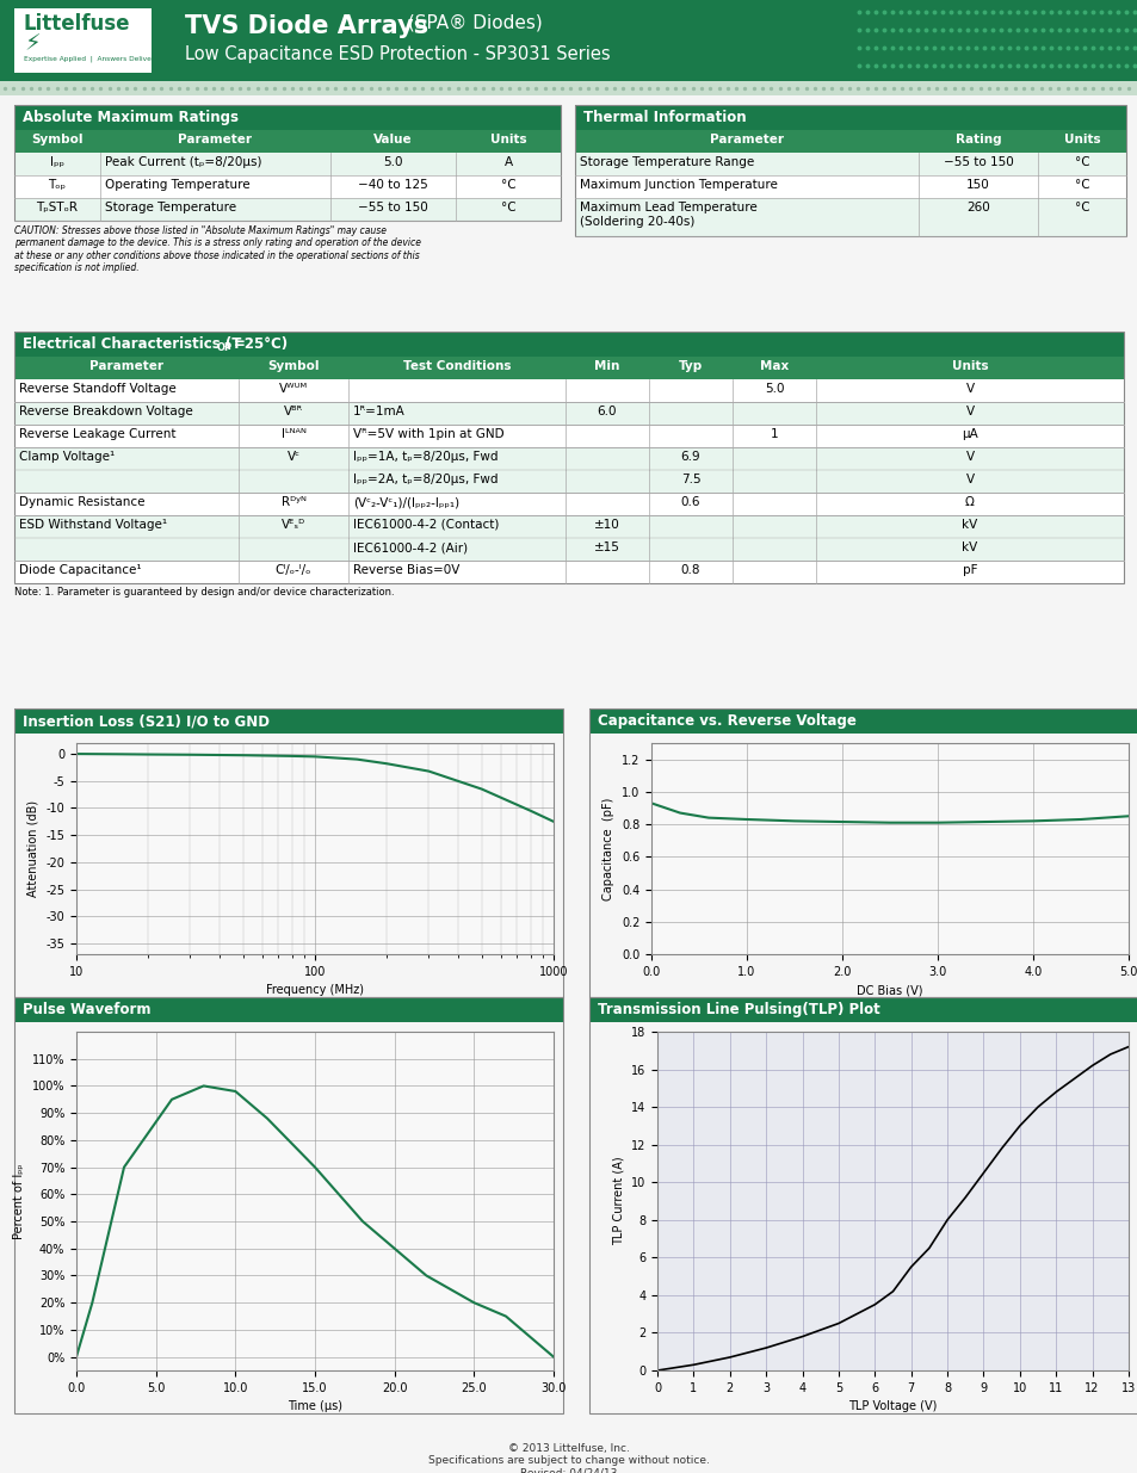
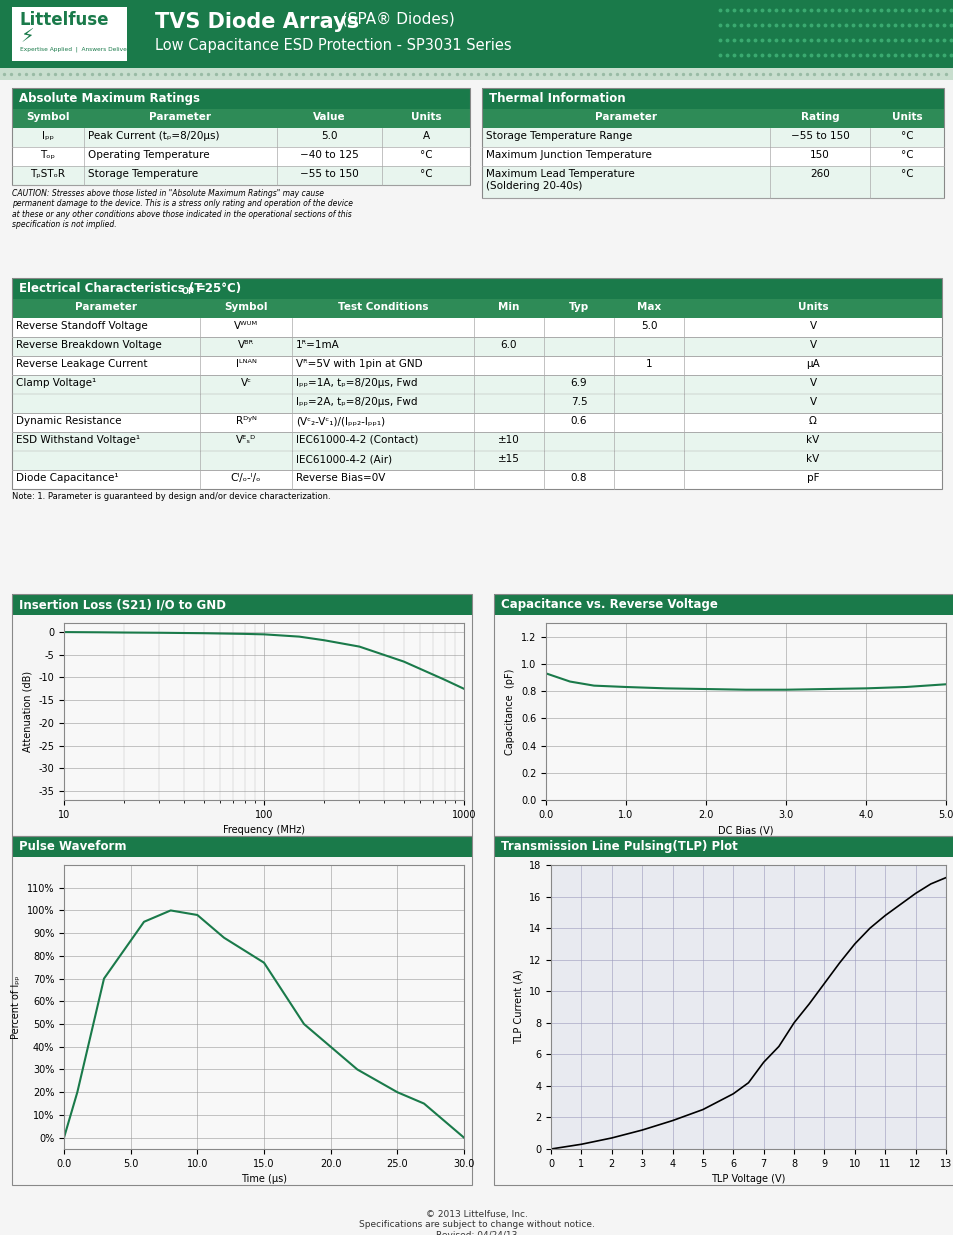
15.0: 70% -> 77%
